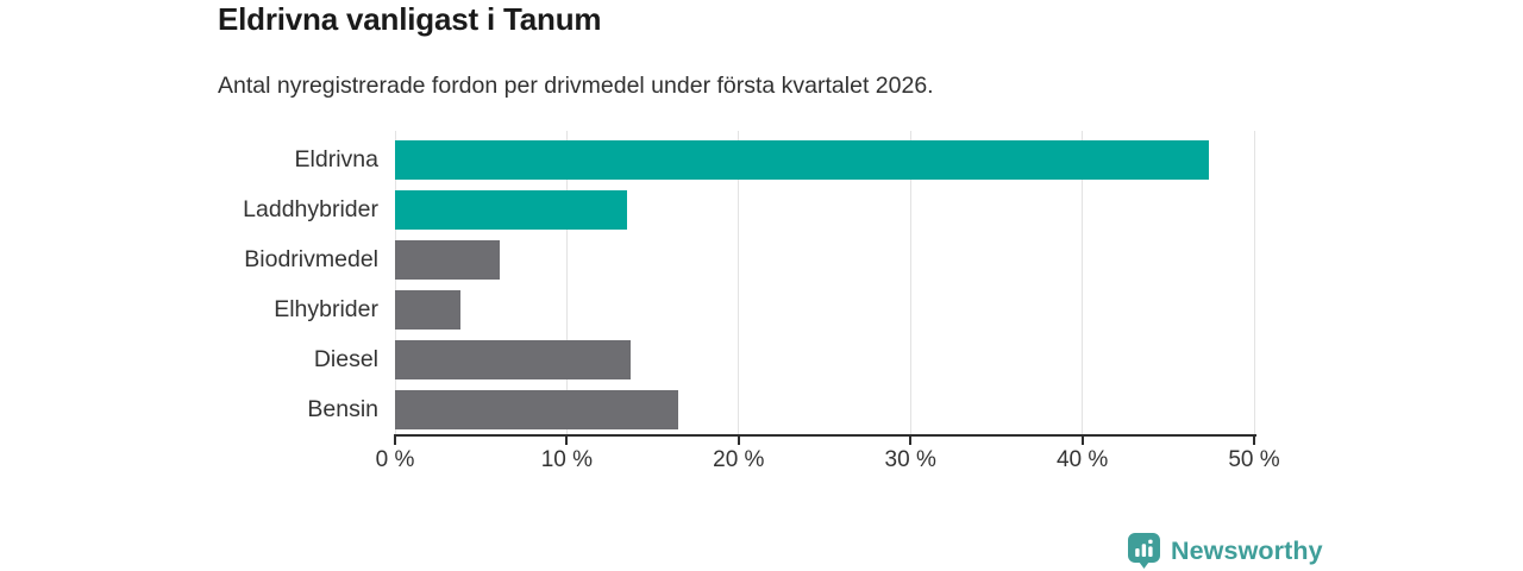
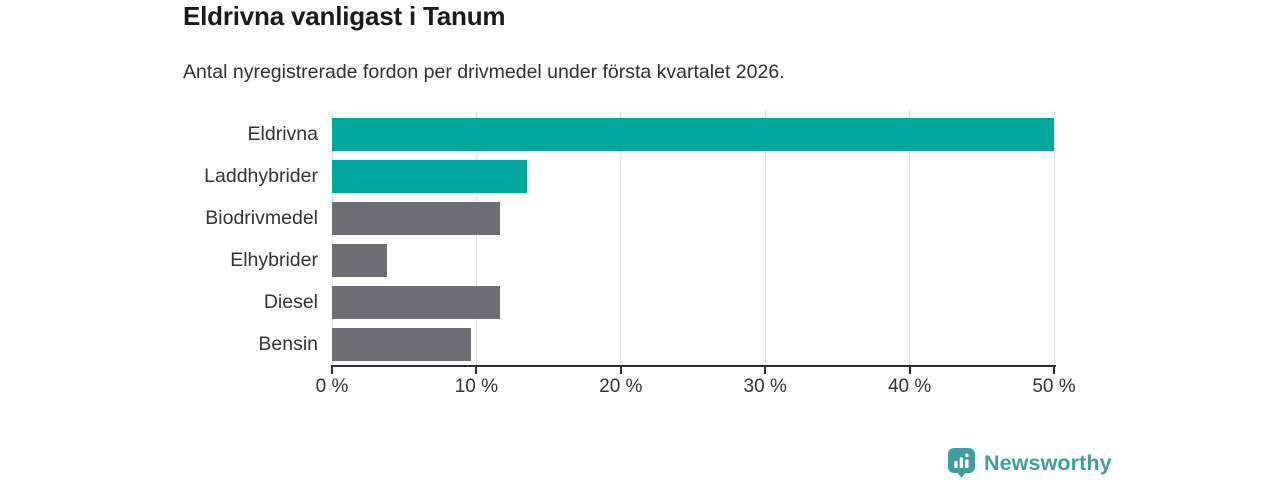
Eldrivna: 47.4% -> 50.0%
Biodrivmedel: 6.1% -> 11.6%
Diesel: 13.7% -> 11.6%
Bensin: 16.5% -> 9.6%
